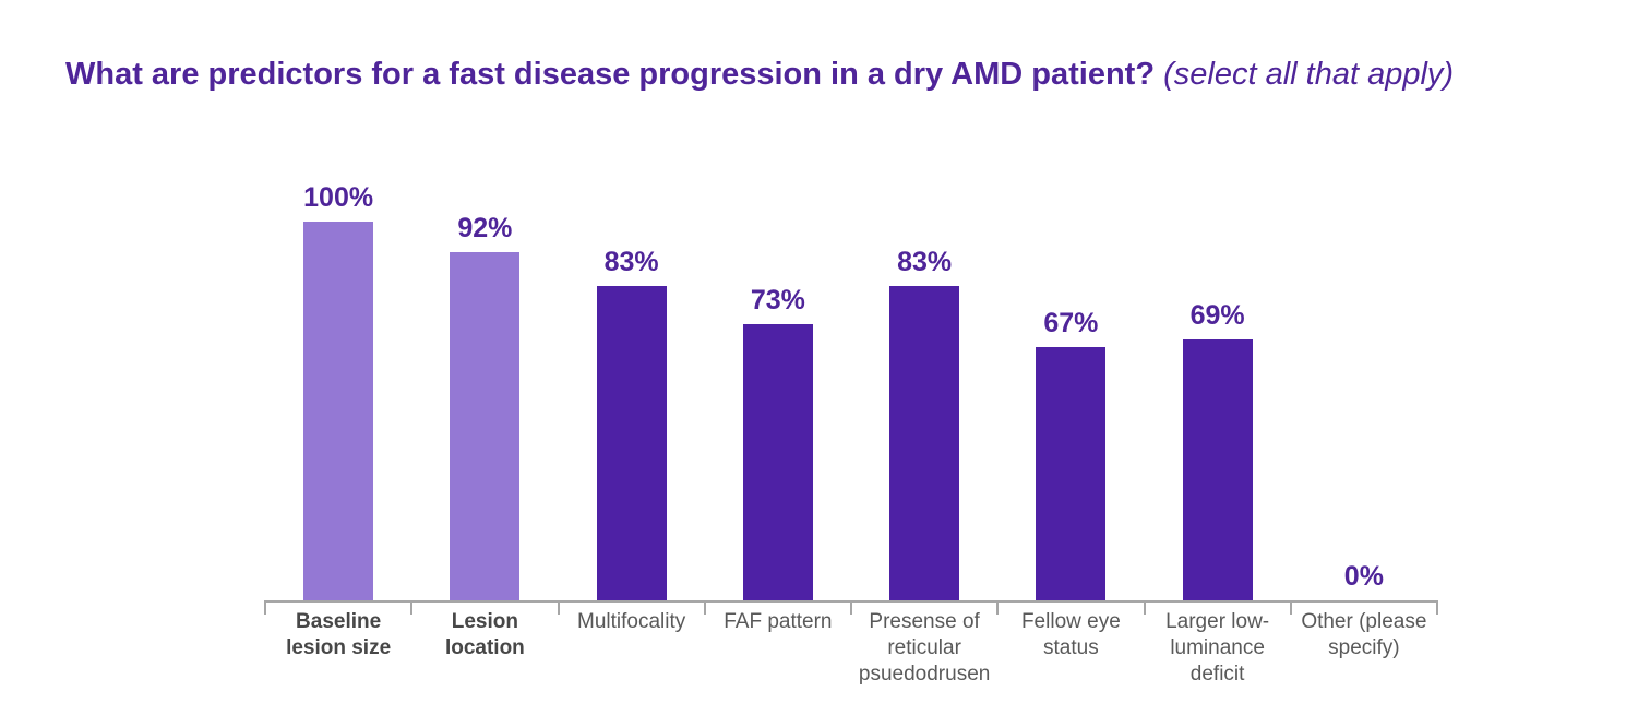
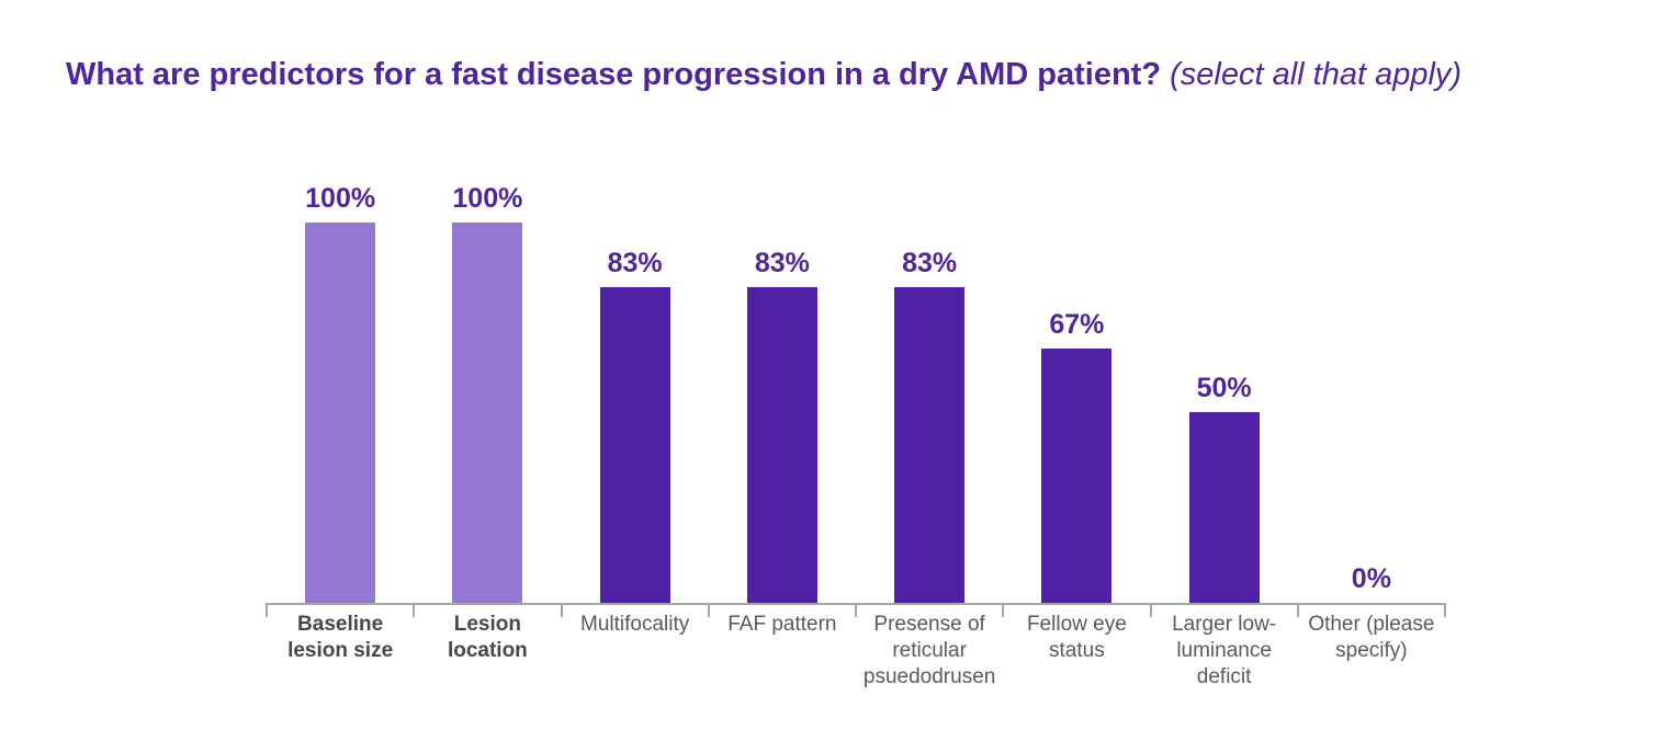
Lesion location: 92% -> 100%
FAF pattern: 73% -> 83%
Larger low-luminance deficit: 69% -> 50%
